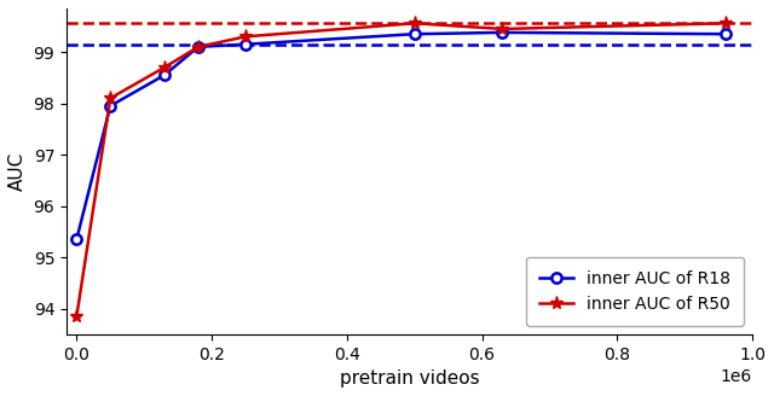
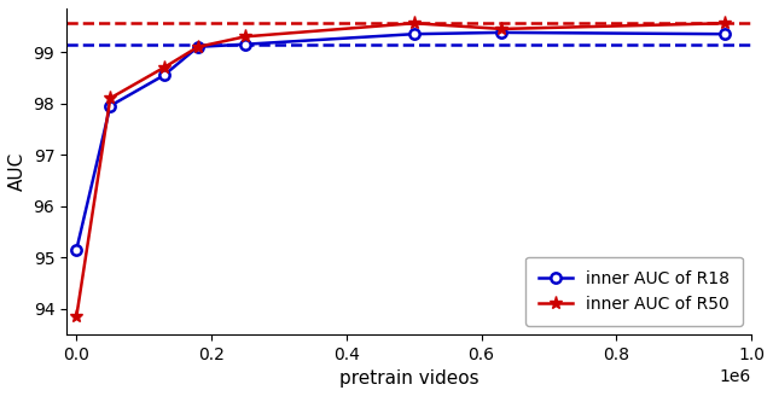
inner AUC of R18/0.0: 95.35 -> 95.15
